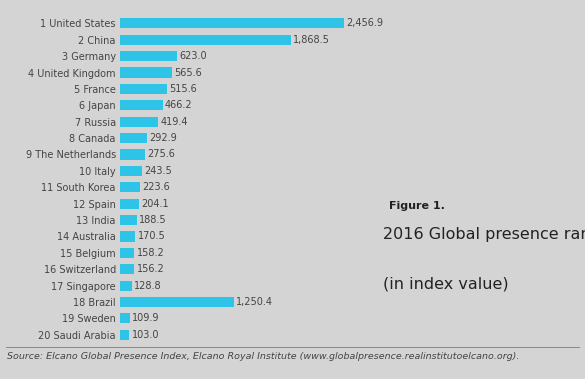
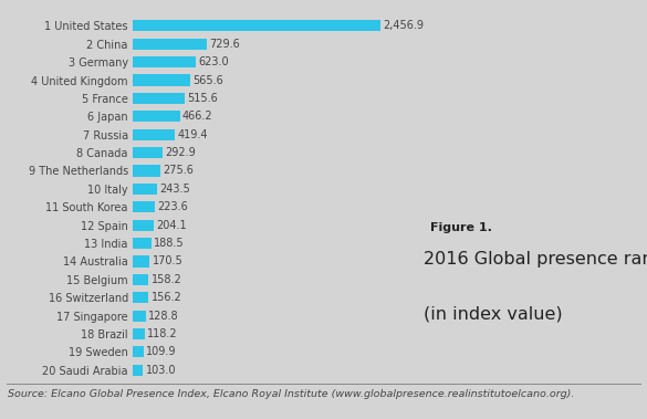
2 China: 1,868.5 -> 729.6
18 Brazil: 1,250.4 -> 118.2
